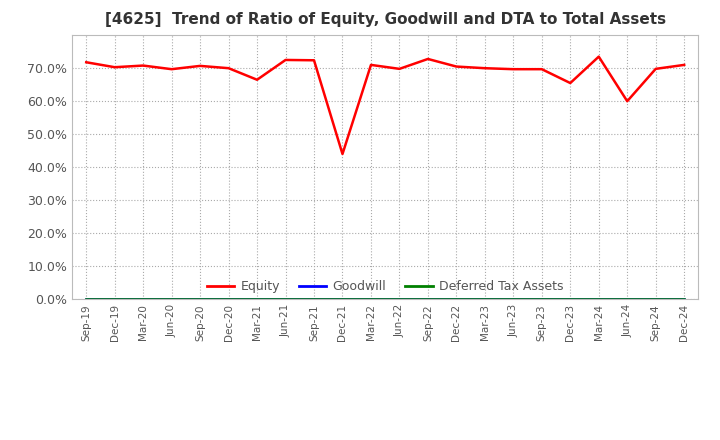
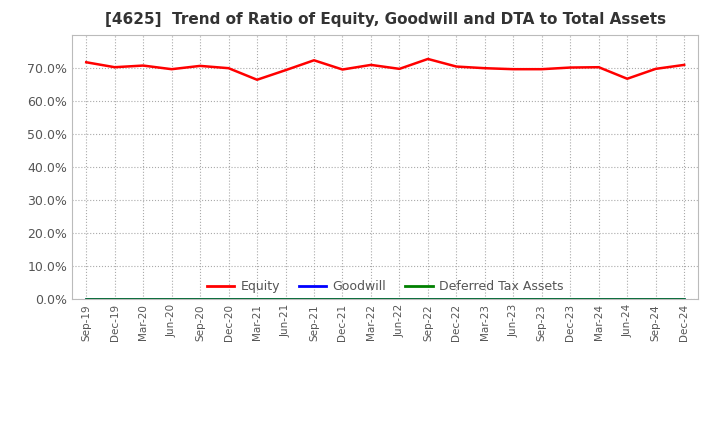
Equity/Jun-21: 72.5% -> 69.4%
Equity/Dec-21: 44.0% -> 69.6%
Equity/Dec-23: 65.5% -> 70.2%
Equity/Mar-24: 73.5% -> 70.3%
Equity/Jun-24: 60.0% -> 66.8%
